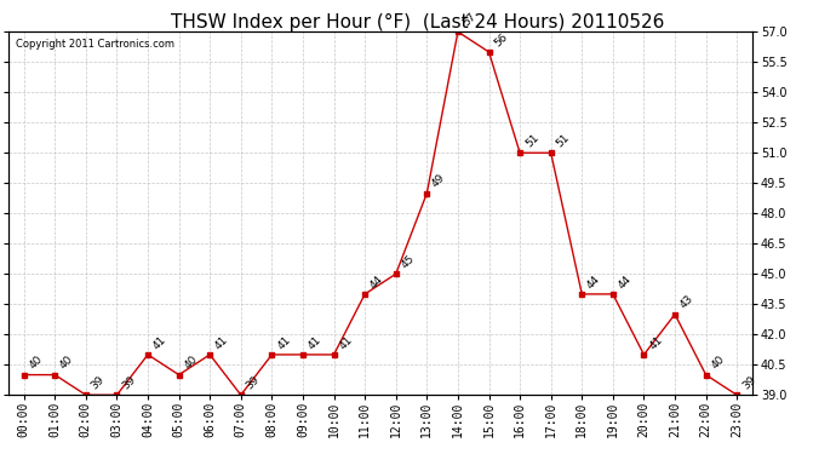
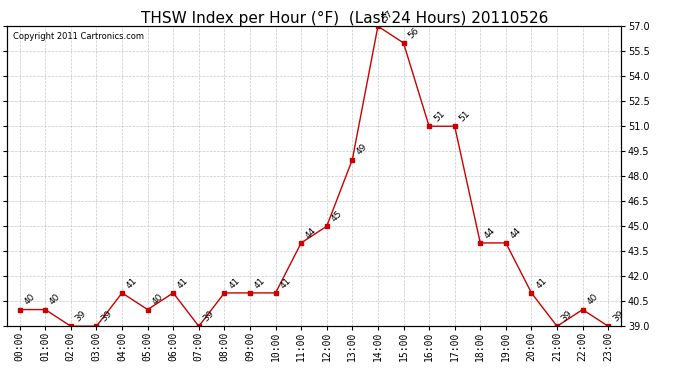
21:00: 43 -> 39
